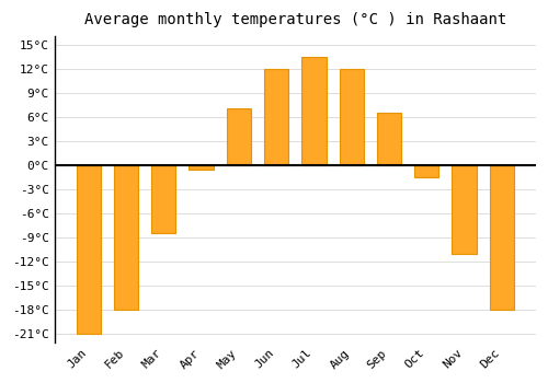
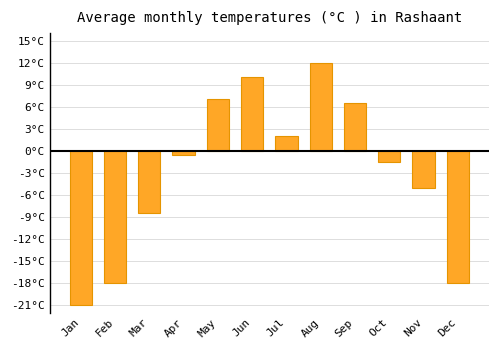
Jun: 12.0°C -> 10.0°C
Jul: 13.5°C -> 2.0°C
Nov: -11.0°C -> -5.0°C
